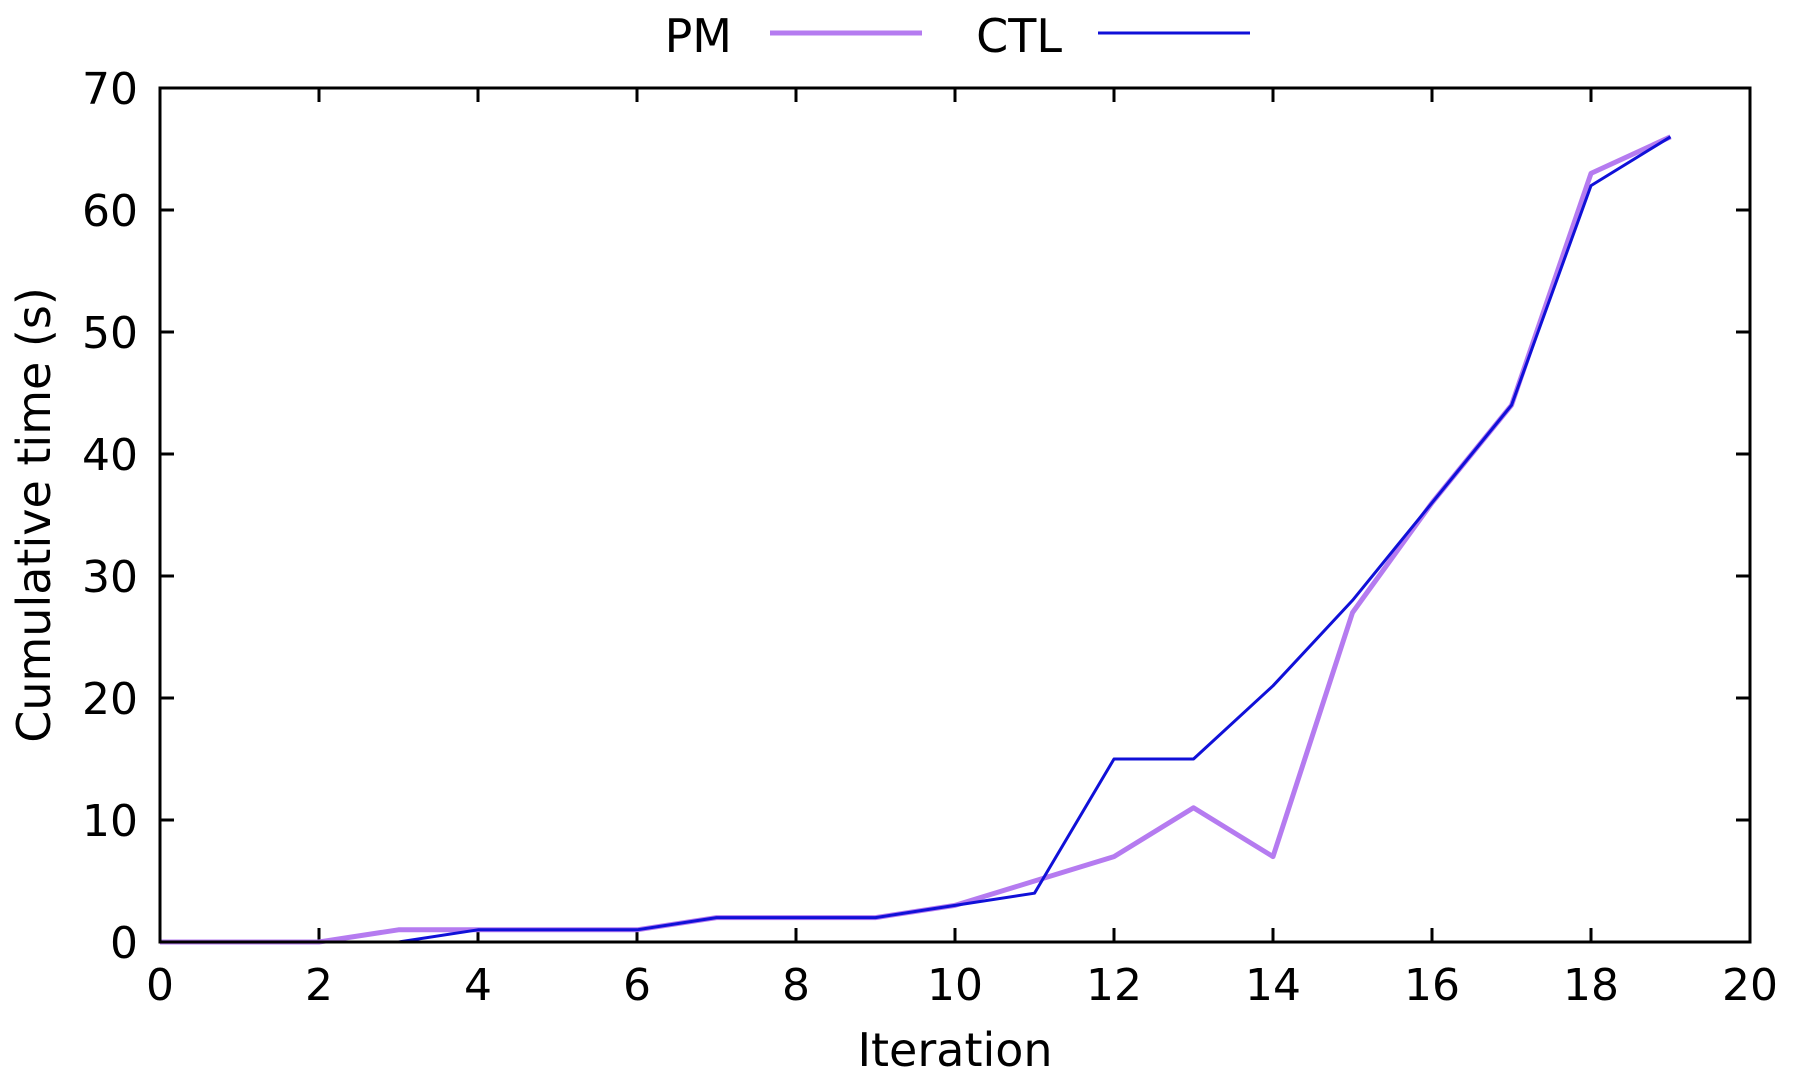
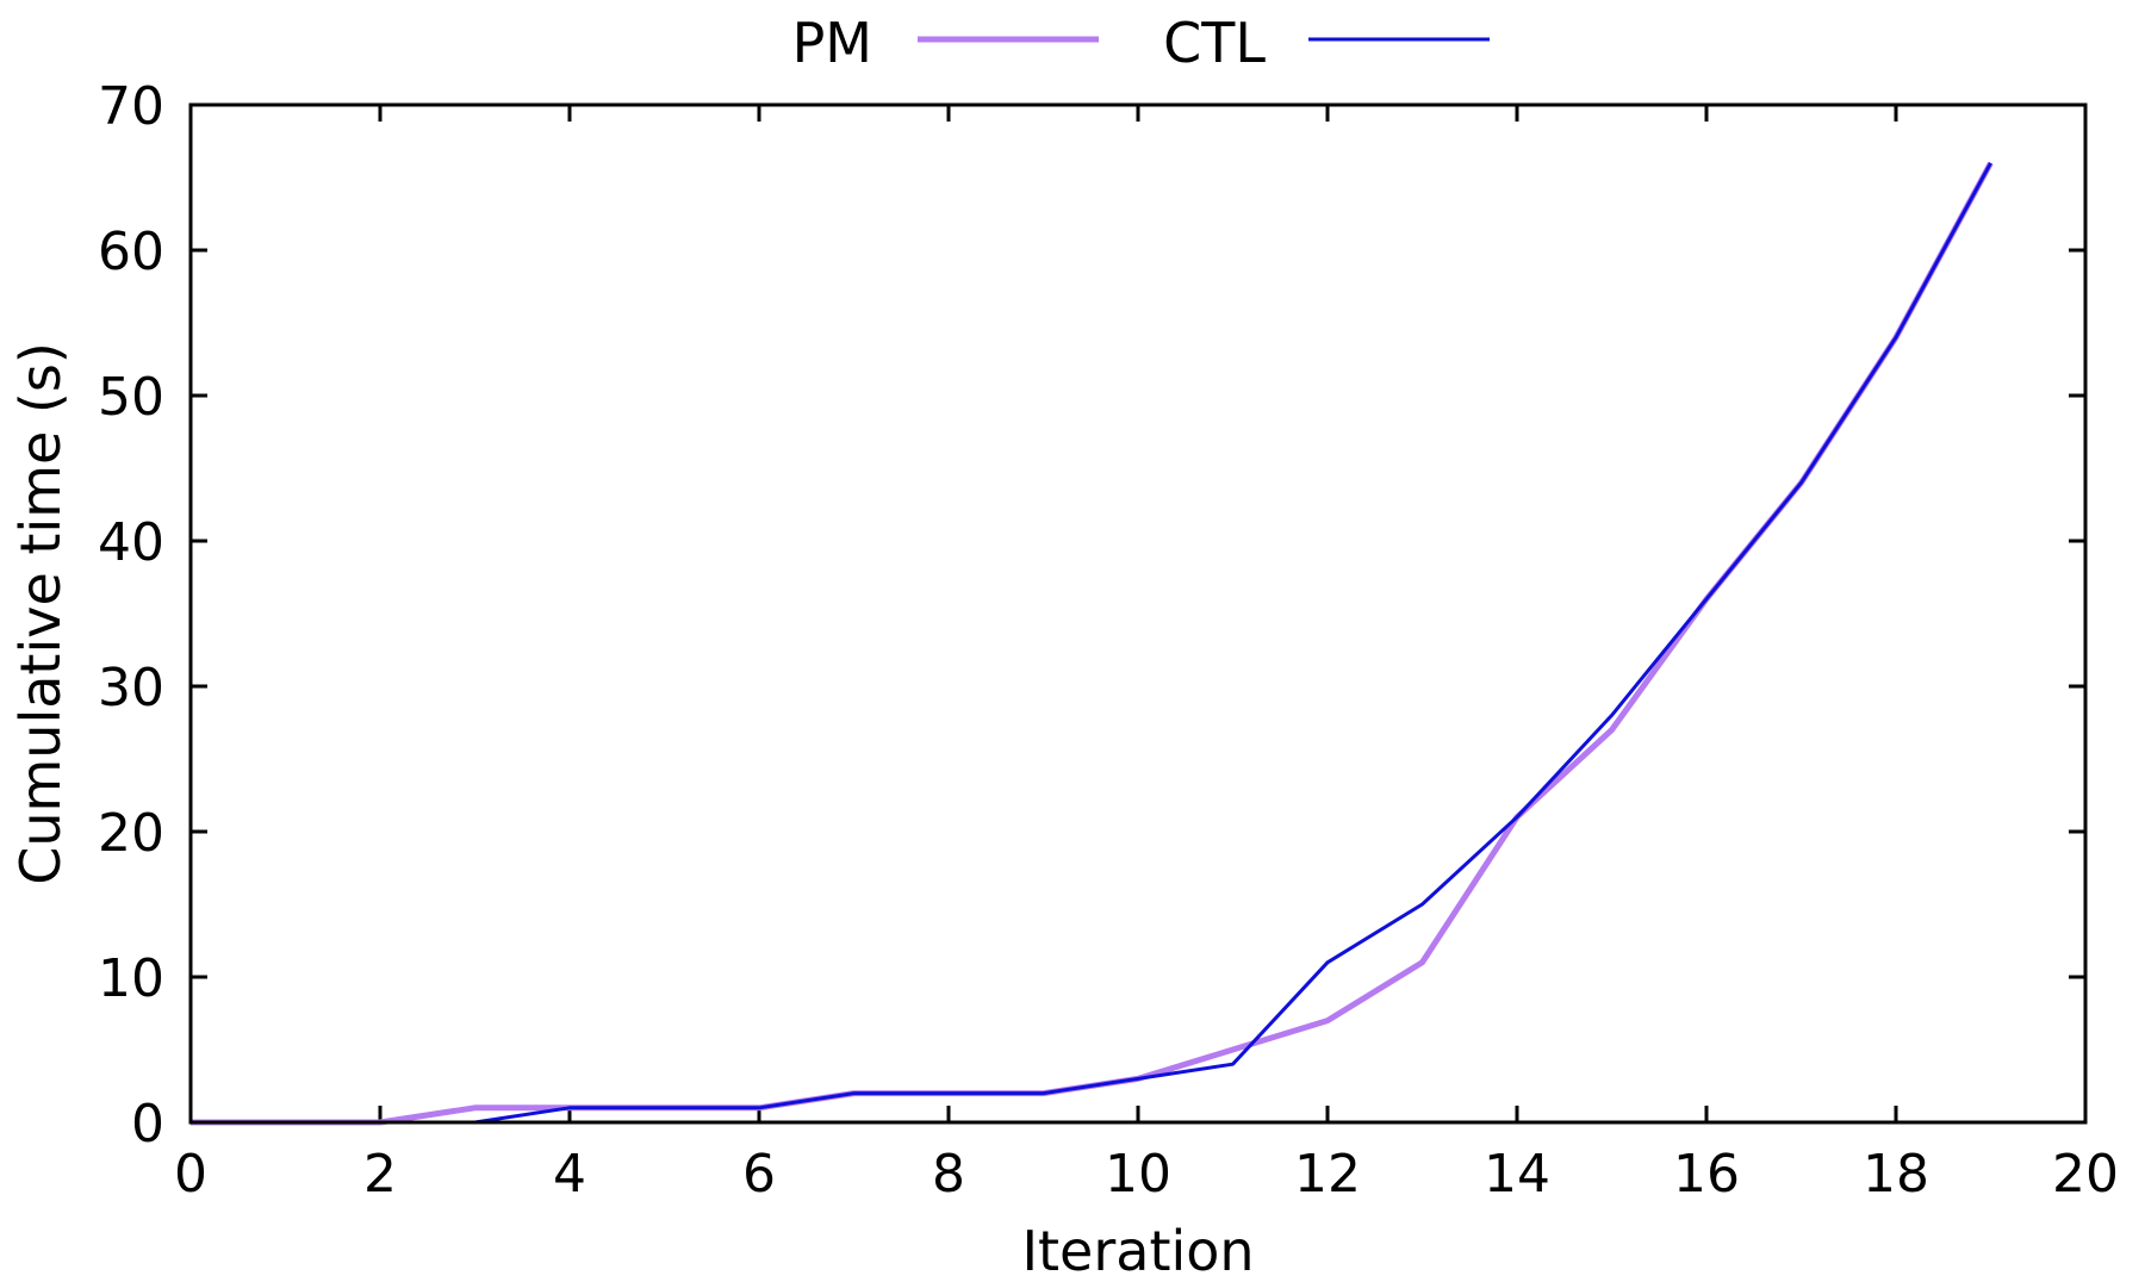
CTL/12: 15 -> 11
PM/14: 7 -> 21
PM/18: 63 -> 54
CTL/18: 62 -> 54
